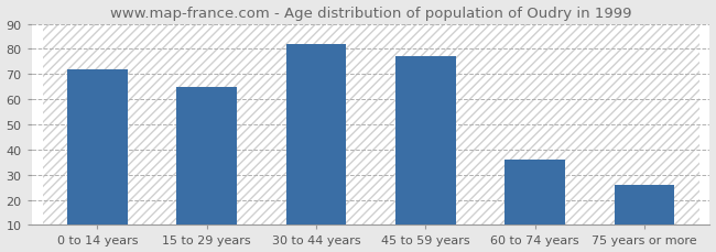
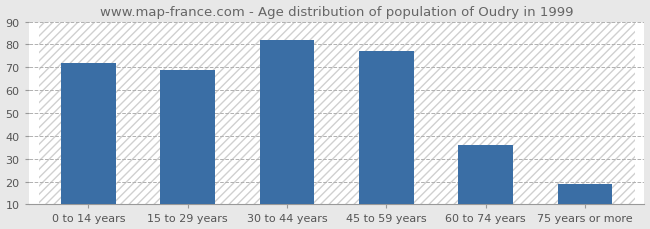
15 to 29 years: 65 -> 69
75 years or more: 26 -> 19
